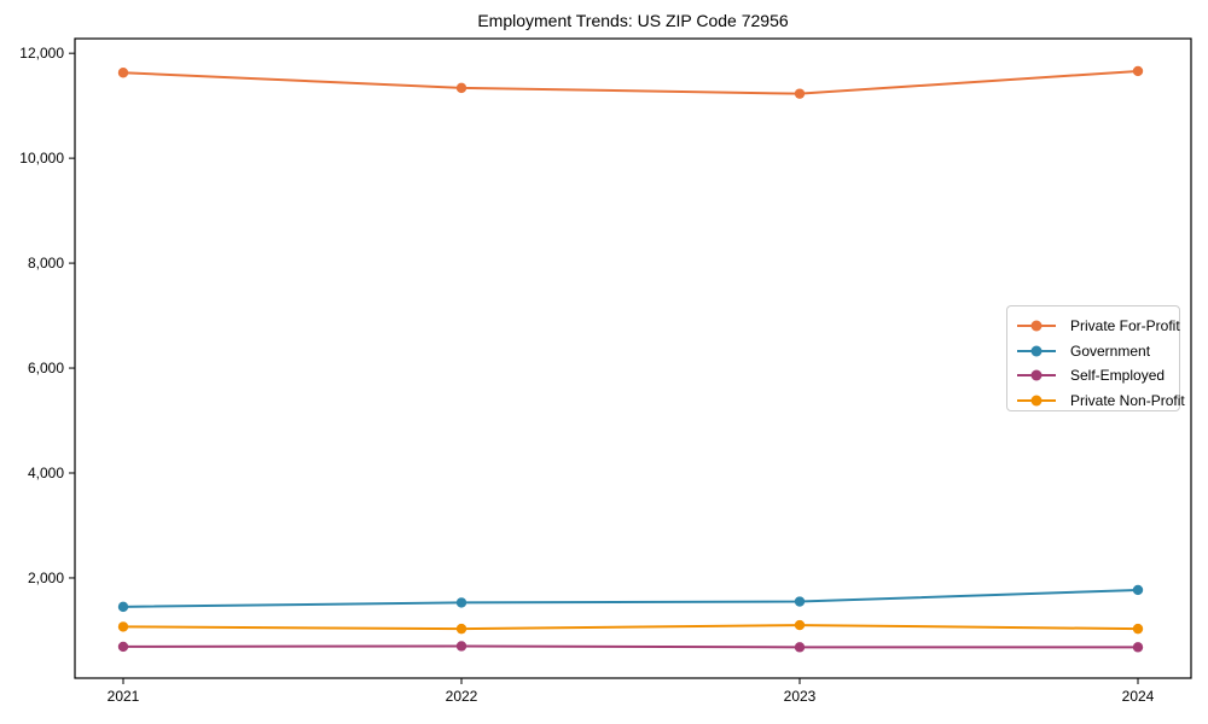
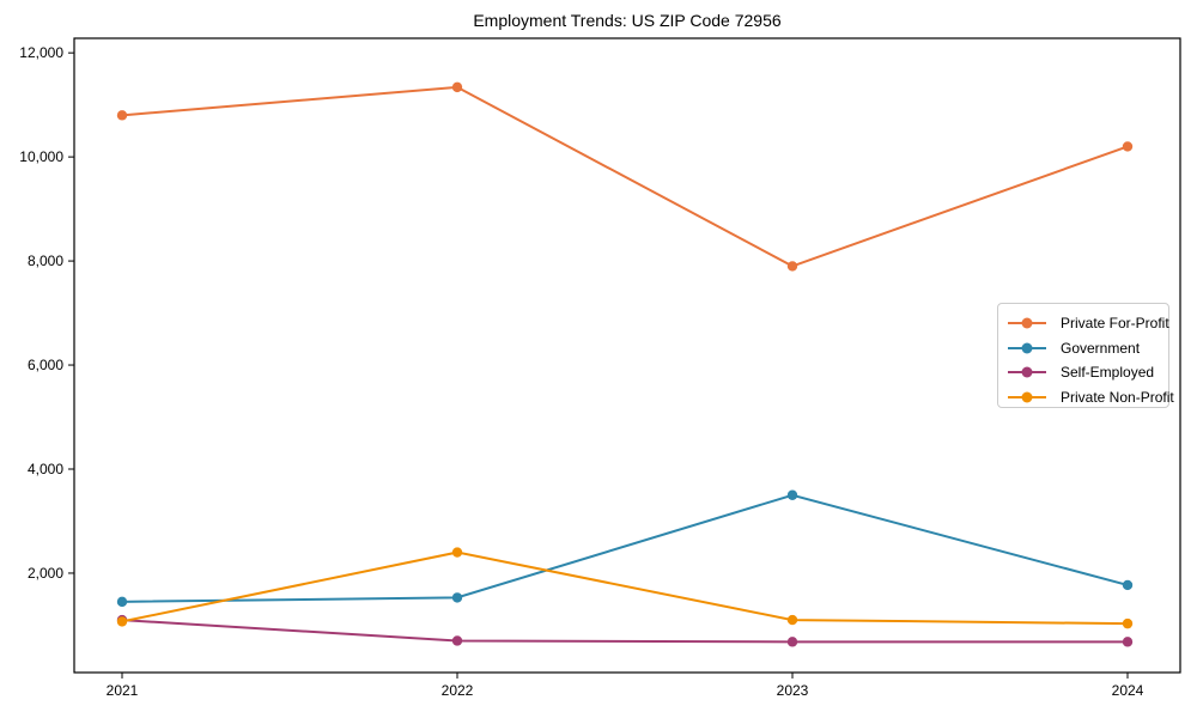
Private For-Profit/2021: 11600 -> 10800
Self-Employed/2021: 700 -> 1100
Private Non-Profit/2022: 1000 -> 2400
Private For-Profit/2023: 11200 -> 7900
Government/2023: 1600 -> 3500
Private For-Profit/2024: 11700 -> 10200
